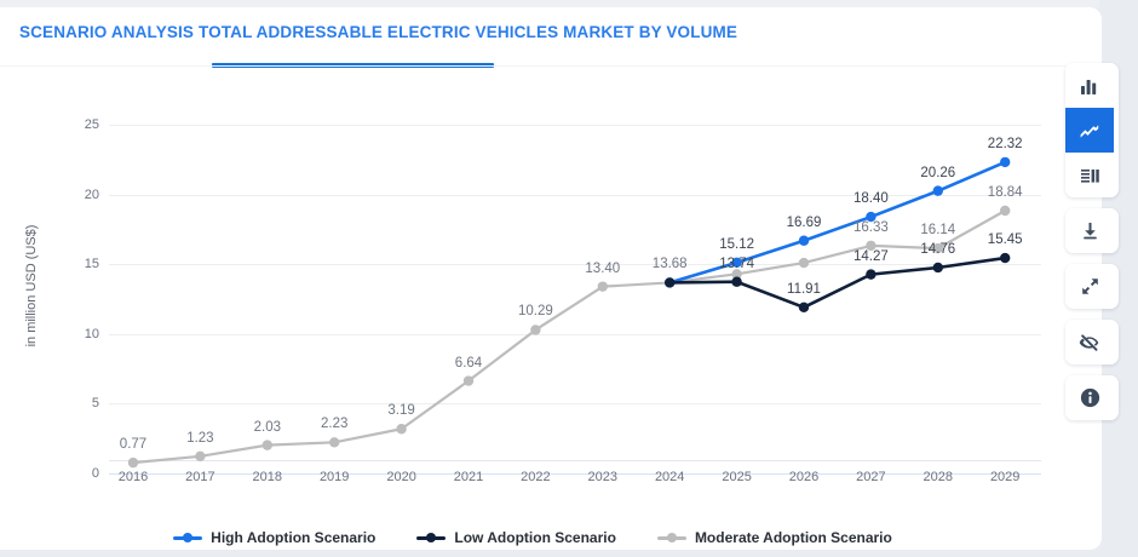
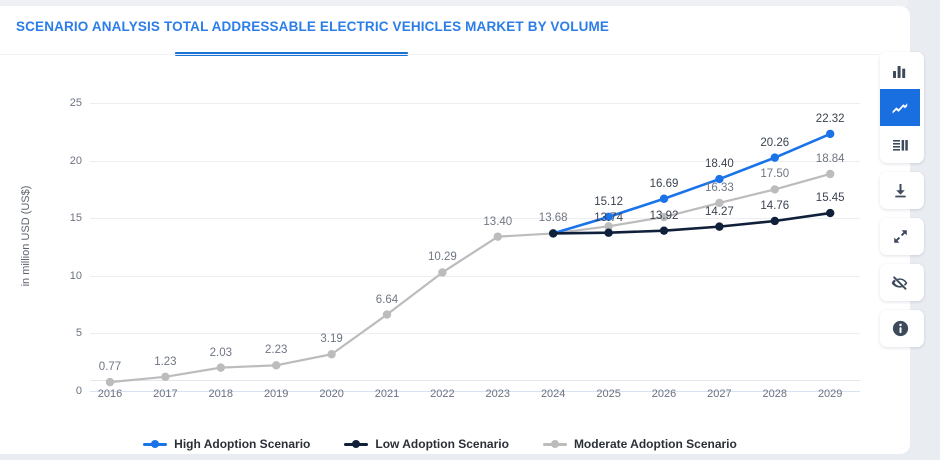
Low Adoption Scenario/2026: 11.91 -> 13.92
Moderate Adoption Scenario/2028: 16.14 -> 17.50
